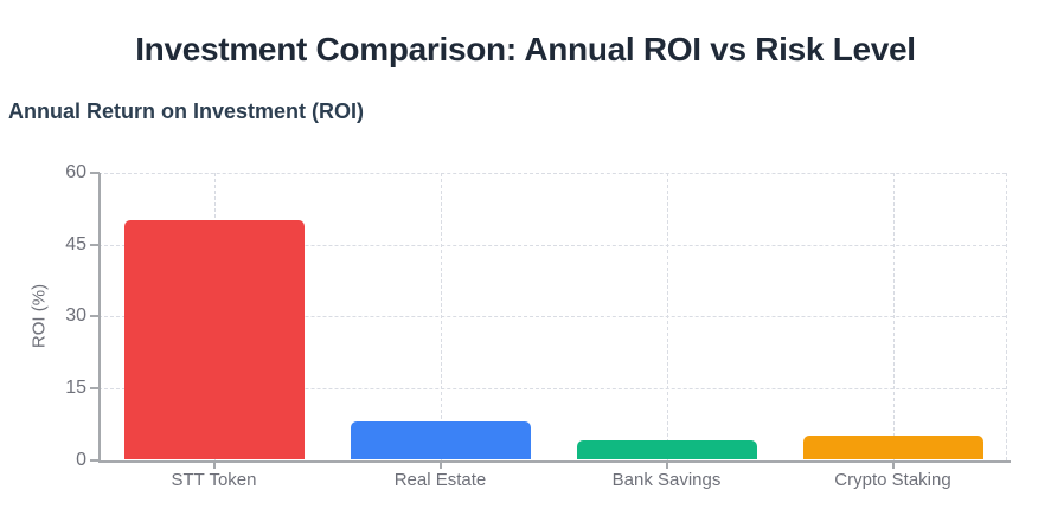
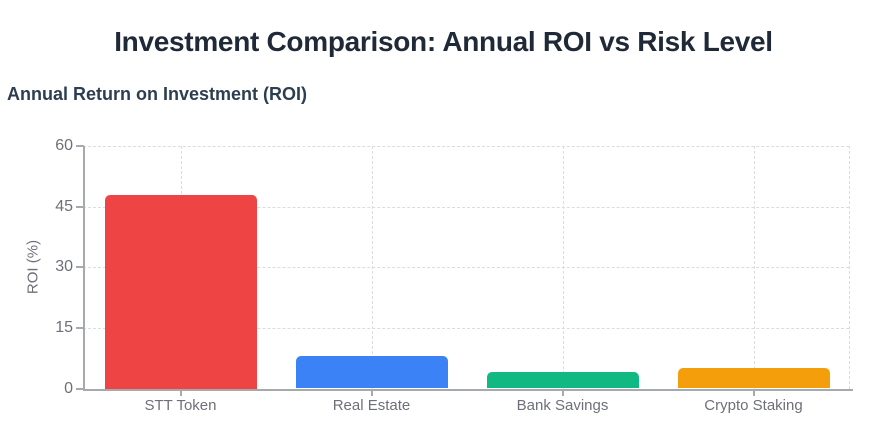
STT Token: 50 -> 48
